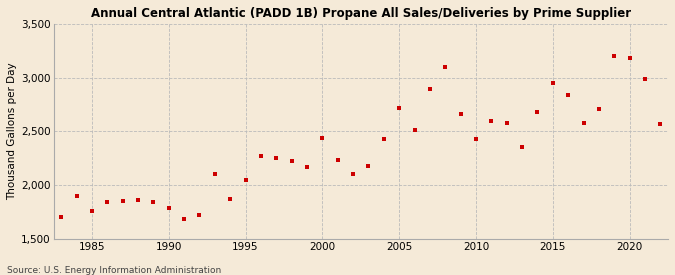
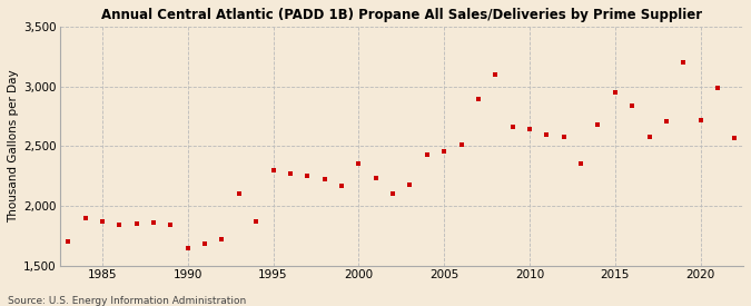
1985: 1,760 -> 1,870
1990: 1,790 -> 1,650
1995: 2,050 -> 2,300
2000: 2,440 -> 2,350
2005: 2,720 -> 2,460
2010: 2,430 -> 2,640
2020: 3,180 -> 2,720
